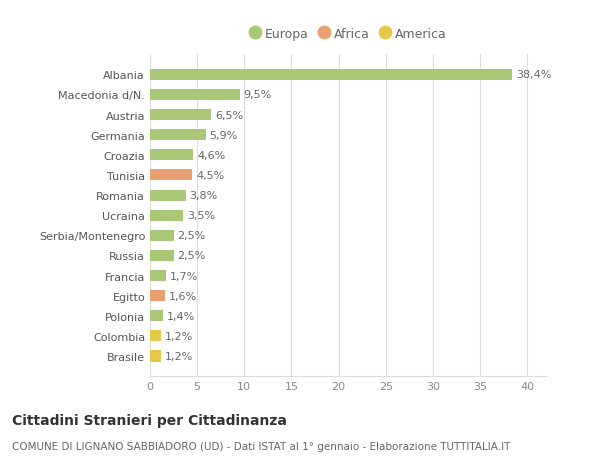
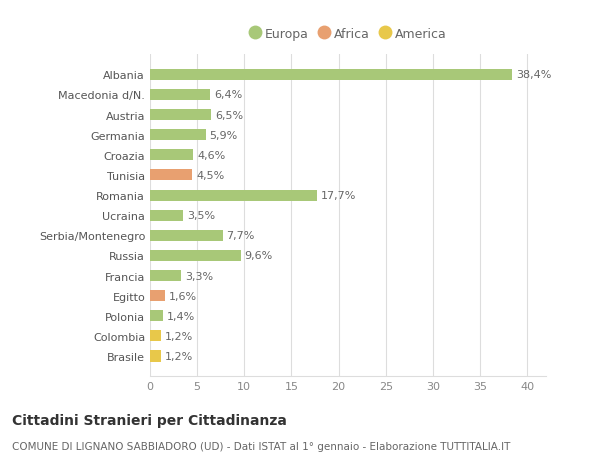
Macedonia d/N.: 9,5% -> 6,4%
Romania: 3,8% -> 17,7%
Serbia/Montenegro: 2,5% -> 7,7%
Russia: 2,5% -> 9,6%
Francia: 1,7% -> 3,3%
